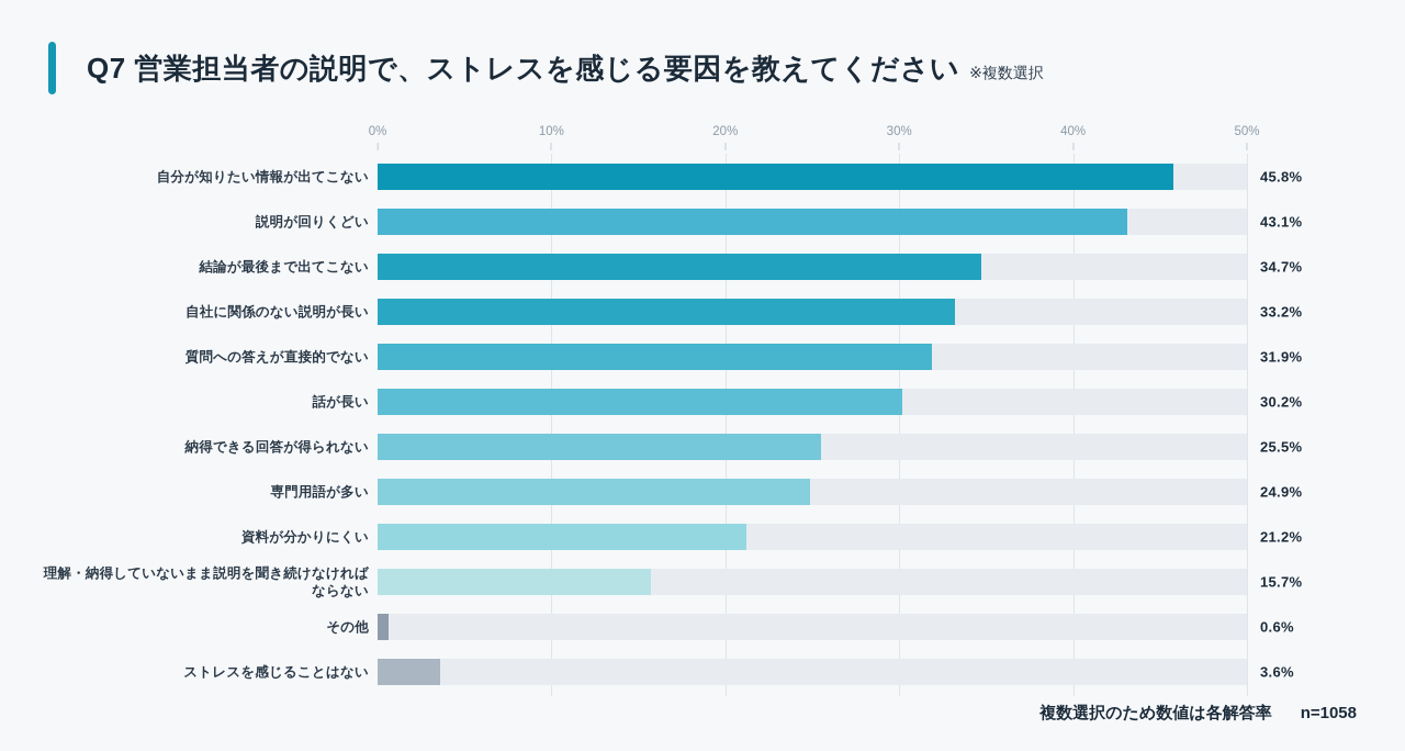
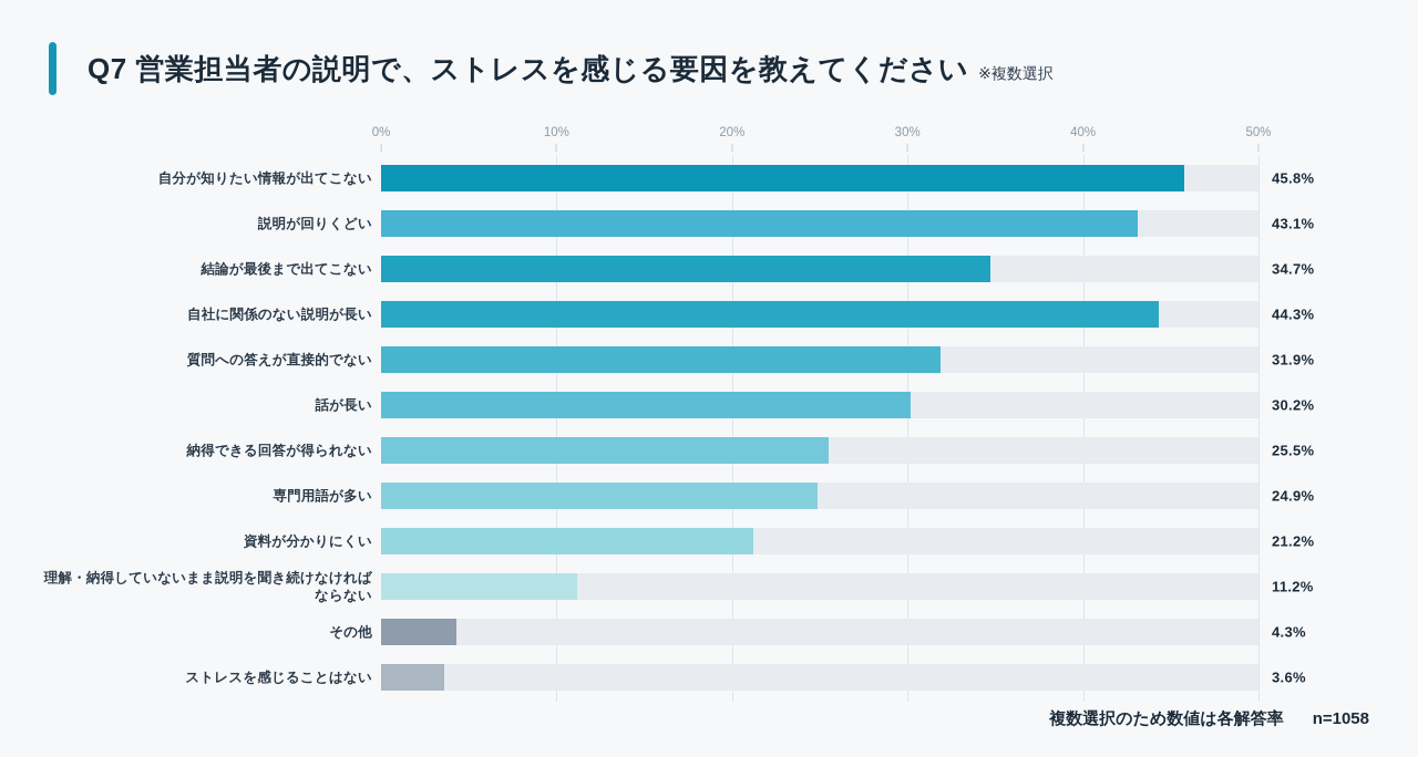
自社に関係のない説明が長い: 33.2% -> 44.3%
理解・納得していないまま説明を聞き続けなければならない: 15.7% -> 11.2%
その他: 0.6% -> 4.3%
